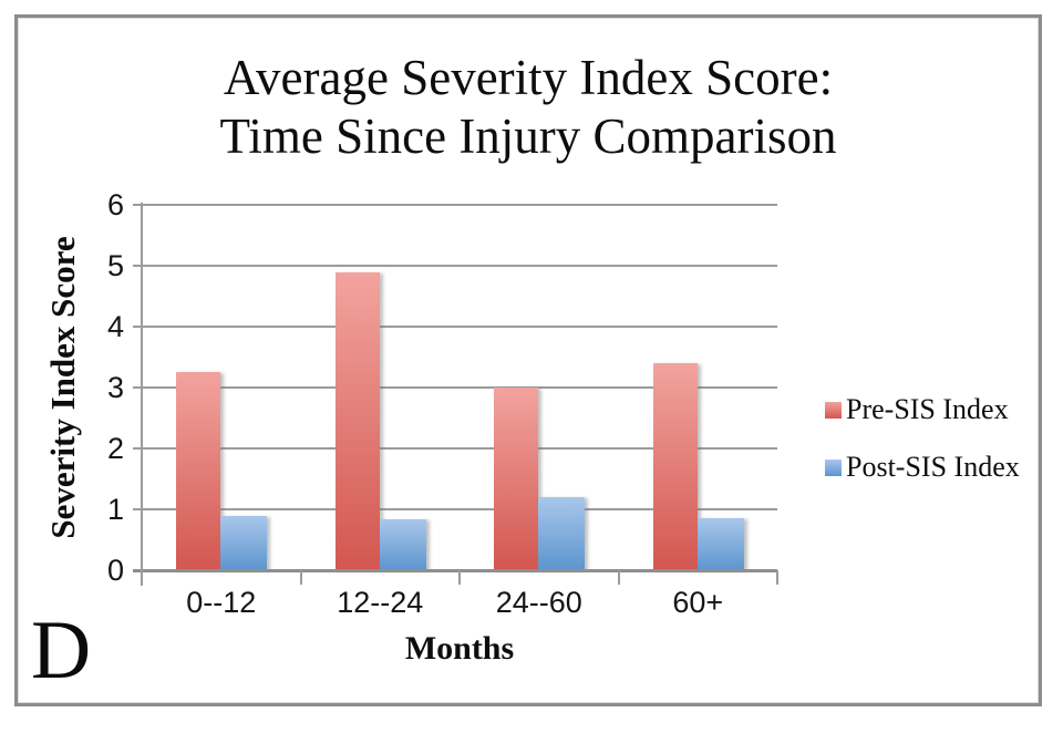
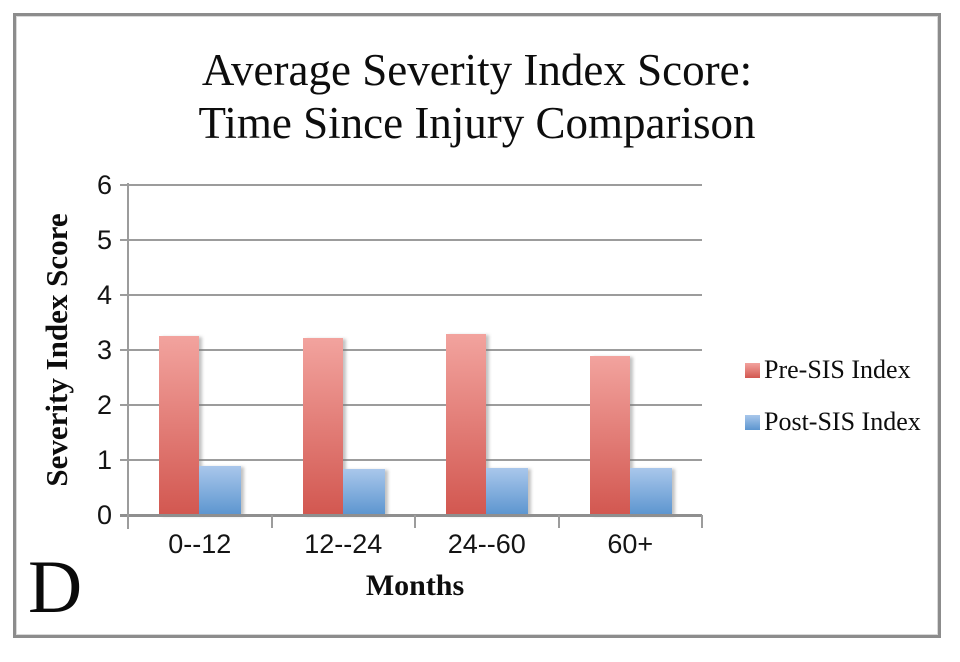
Pre-SIS Index/12--24: 4.9 -> 3.2
Pre-SIS Index/24--60: 3.0 -> 3.3
Post-SIS Index/24--60: 1.2 -> 0.9
Pre-SIS Index/60+: 3.4 -> 2.9
